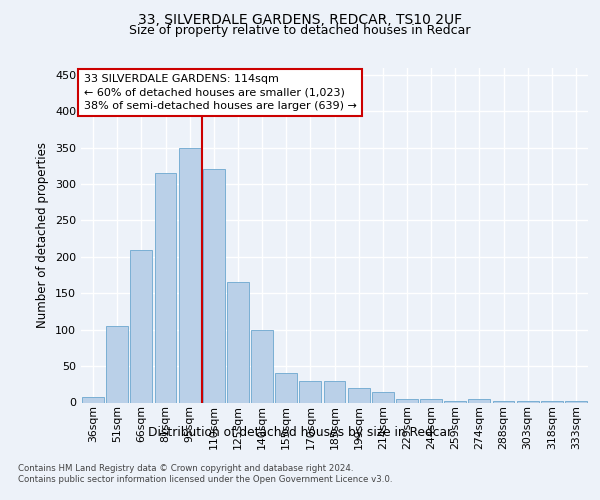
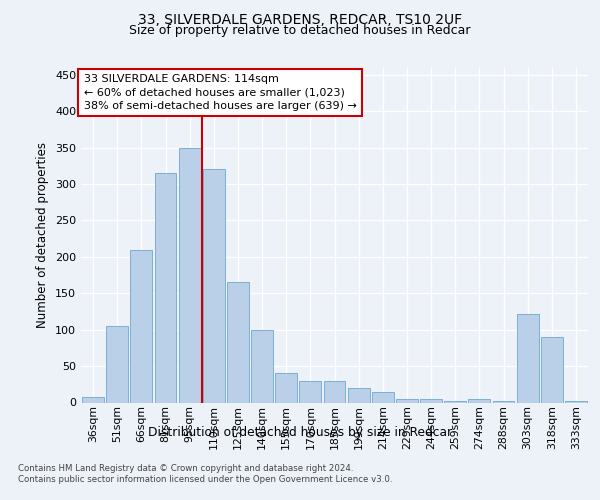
303sqm: 2 -> 122
318sqm: 2 -> 90
